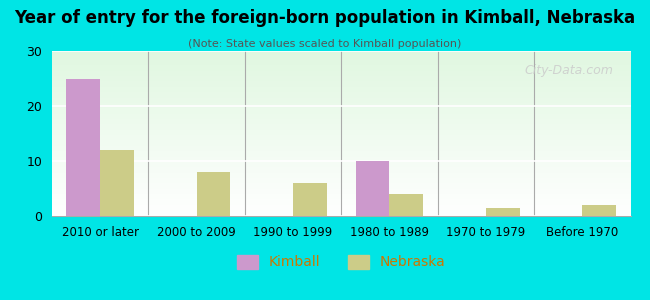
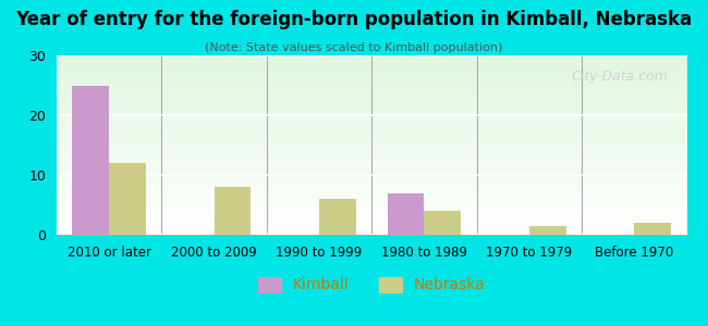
Kimball/1980 to 1989: 10 -> 7
